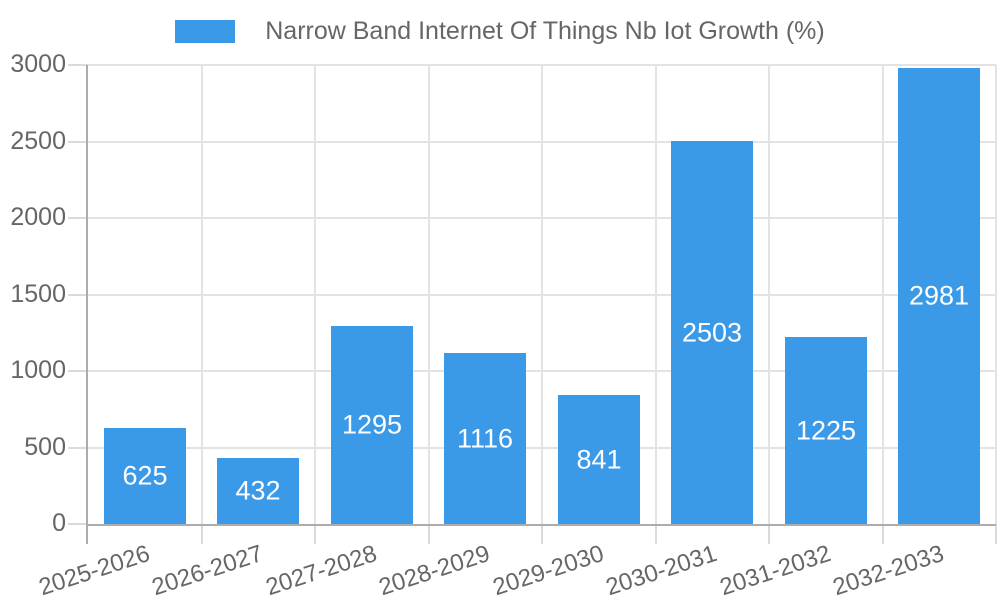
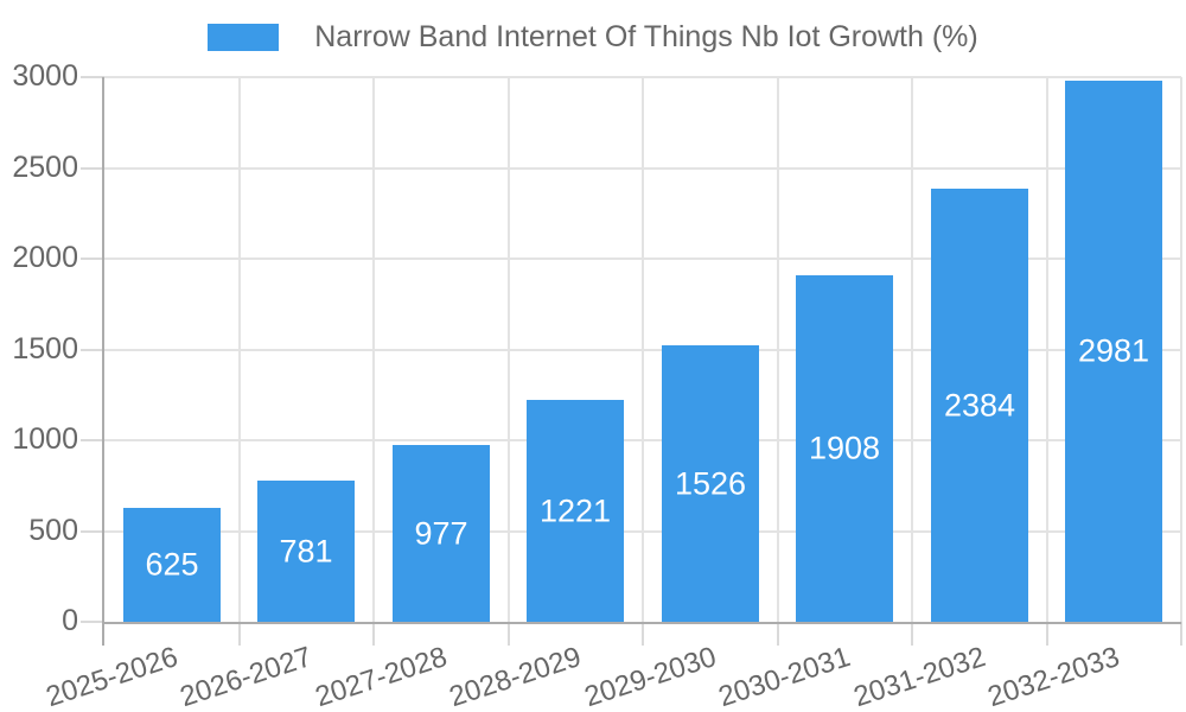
2026-2027: 432 -> 781
2027-2028: 1295 -> 977
2028-2029: 1116 -> 1221
2029-2030: 841 -> 1526
2030-2031: 2503 -> 1908
2031-2032: 1225 -> 2384
